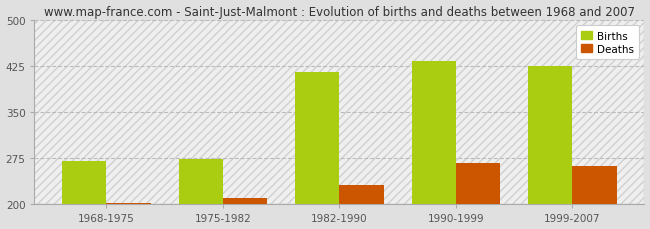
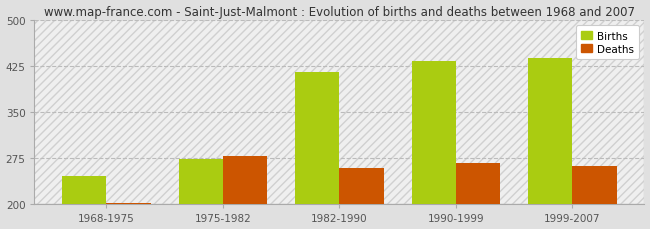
Births/1968-1975: 270 -> 246
Deaths/1975-1982: 210 -> 278
Deaths/1982-1990: 232 -> 260
Births/1999-2007: 425 -> 438
